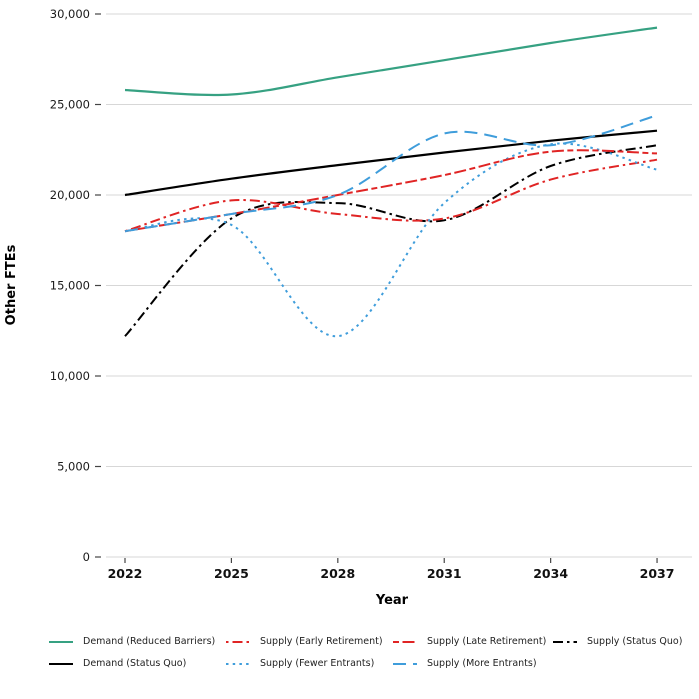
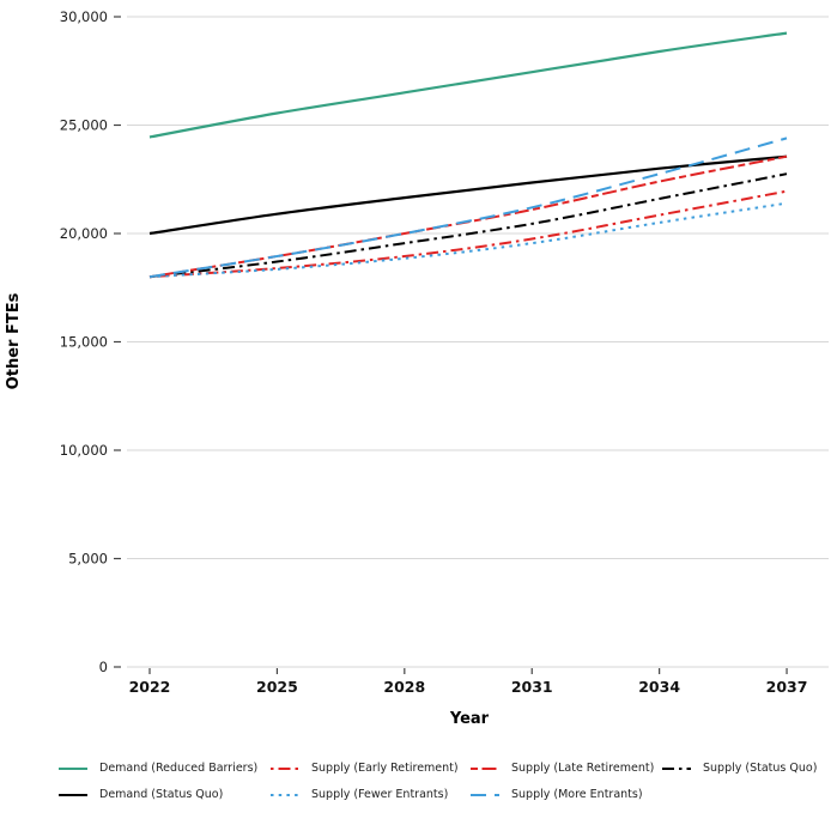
Demand (Reduced Barriers)/2022: 25800 -> 24400
Supply (Status Quo)/2022: 12200 -> 18000
Supply (Early Retirement)/2025: 19700 -> 18400
Supply (Fewer Entrants)/2028: 12200 -> 18800
Supply (Early Retirement)/2031: 18700 -> 19800
Supply (Status Quo)/2031: 18600 -> 20400
Supply (More Entrants)/2031: 23400 -> 21200
Supply (Fewer Entrants)/2034: 22800 -> 20500
Supply (Late Retirement)/2037: 22300 -> 23600
